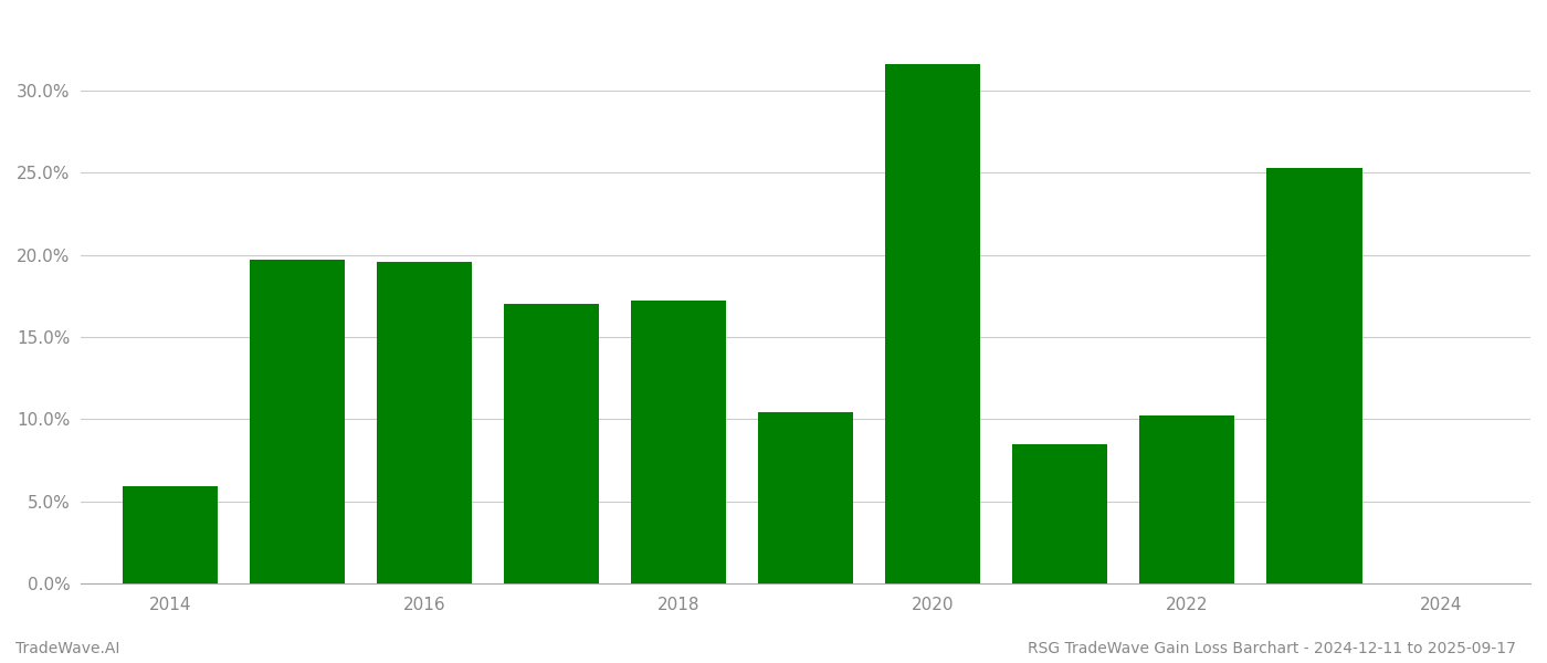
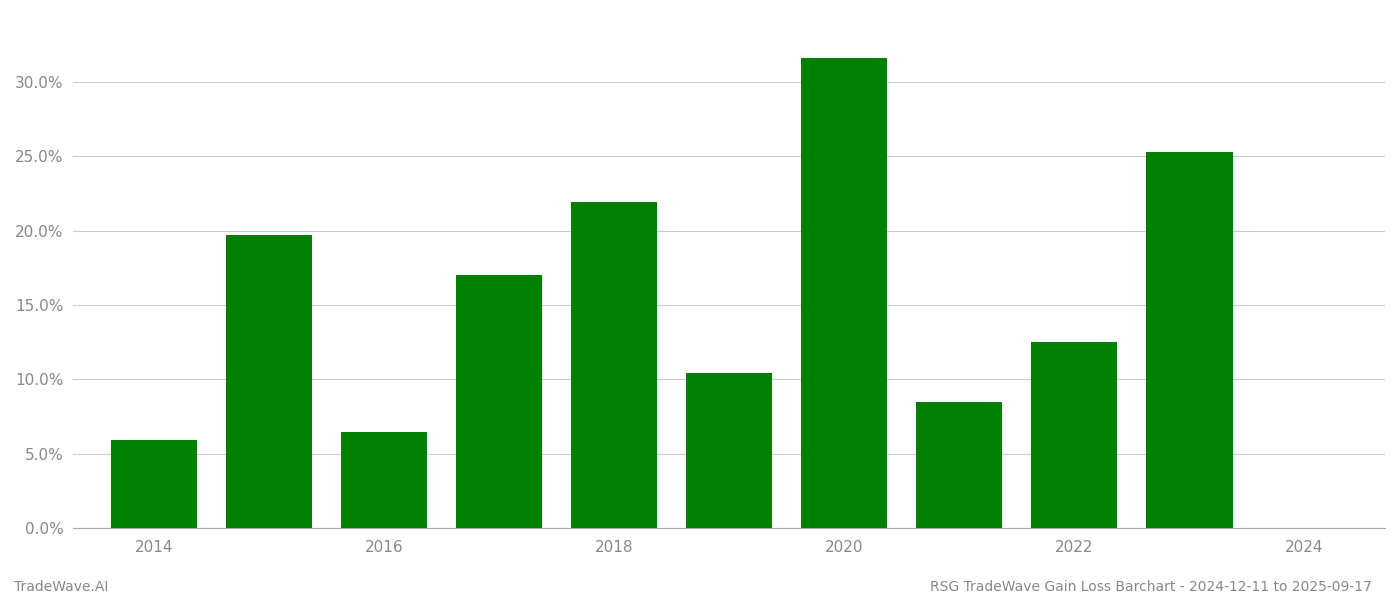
2016: 19.6% -> 6.5%
2018: 17.2% -> 21.9%
2022: 10.2% -> 12.5%
